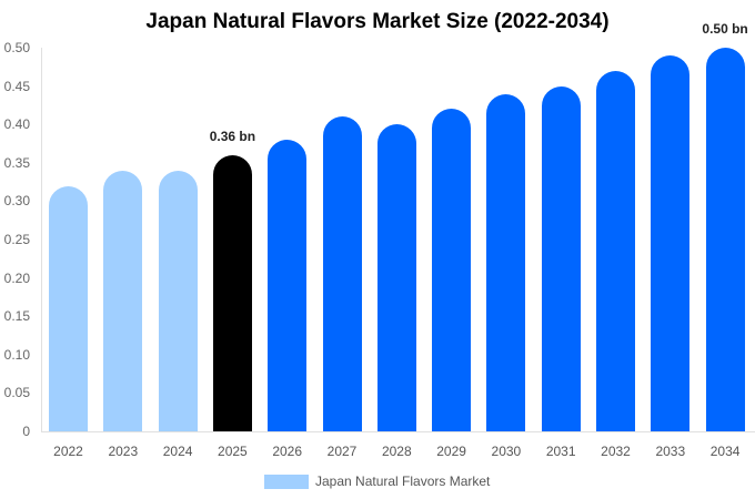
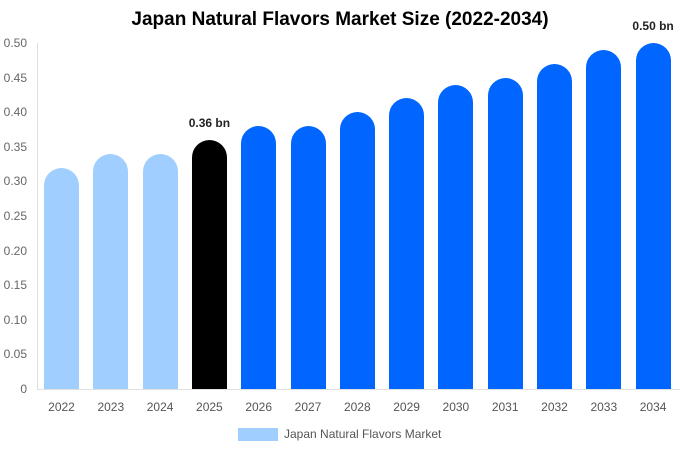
2027: 0.41 -> 0.38
